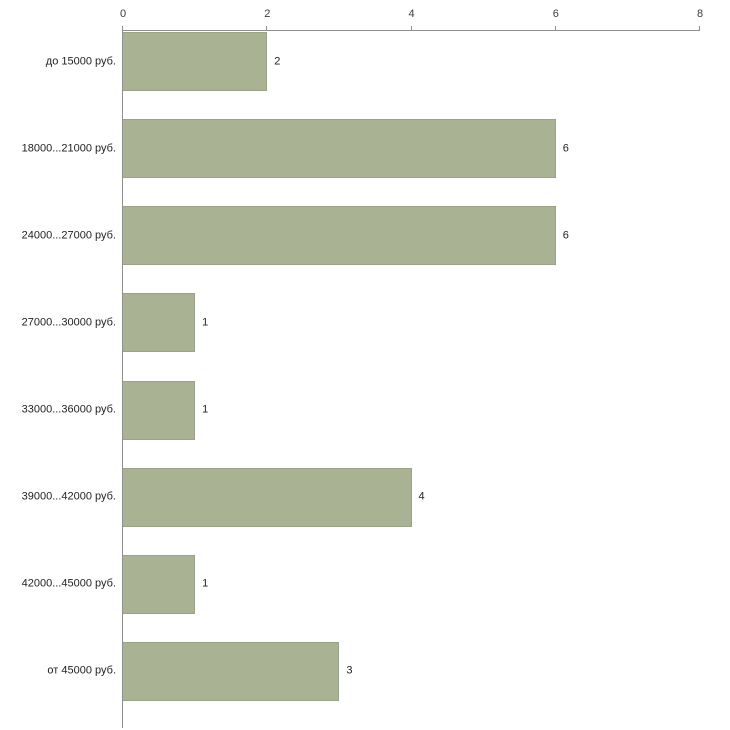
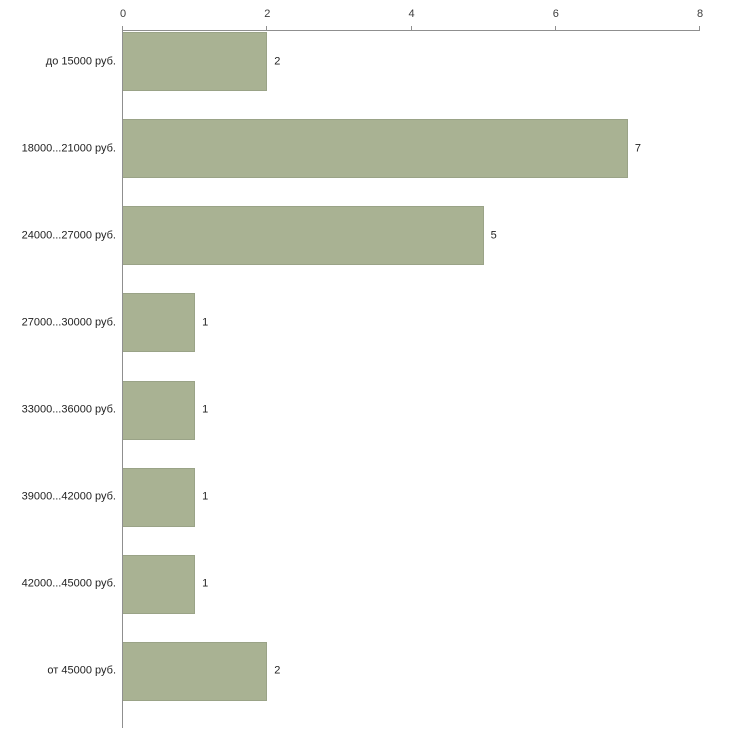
18000...21000 руб.: 6 -> 7
24000...27000 руб.: 6 -> 5
39000...42000 руб.: 4 -> 1
от 45000 руб.: 3 -> 2
